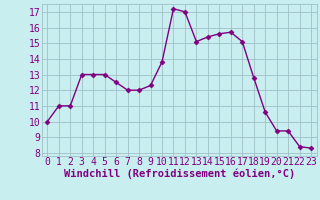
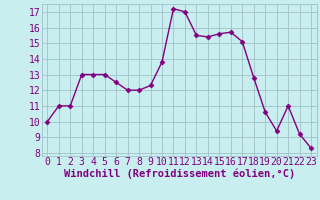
13: 15.1 -> 15.5
21: 9.4 -> 11.0
22: 8.4 -> 9.2
